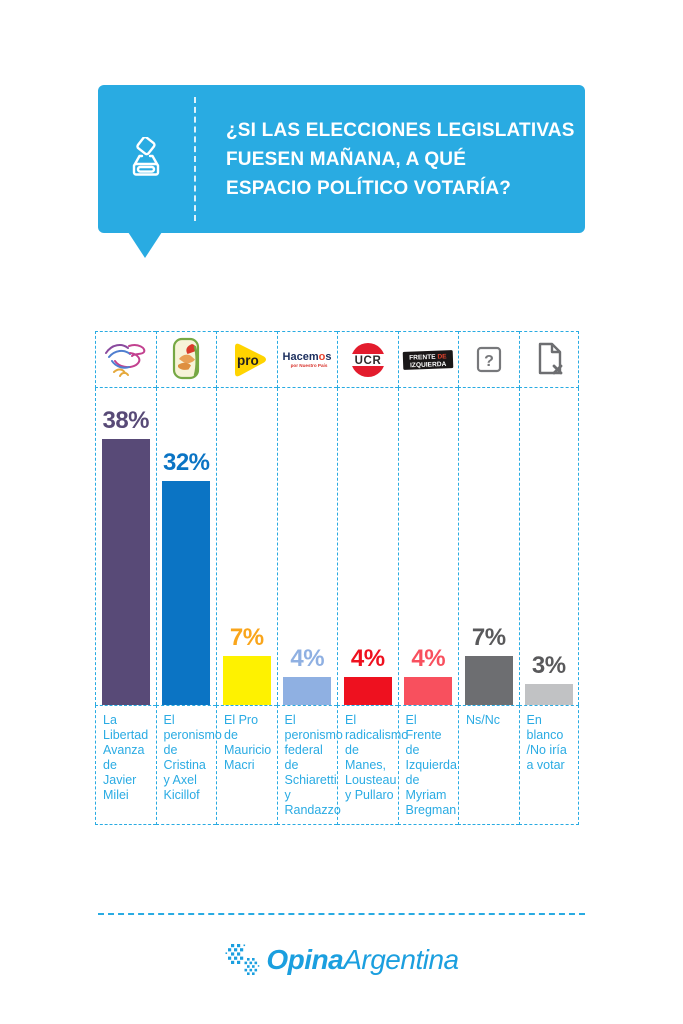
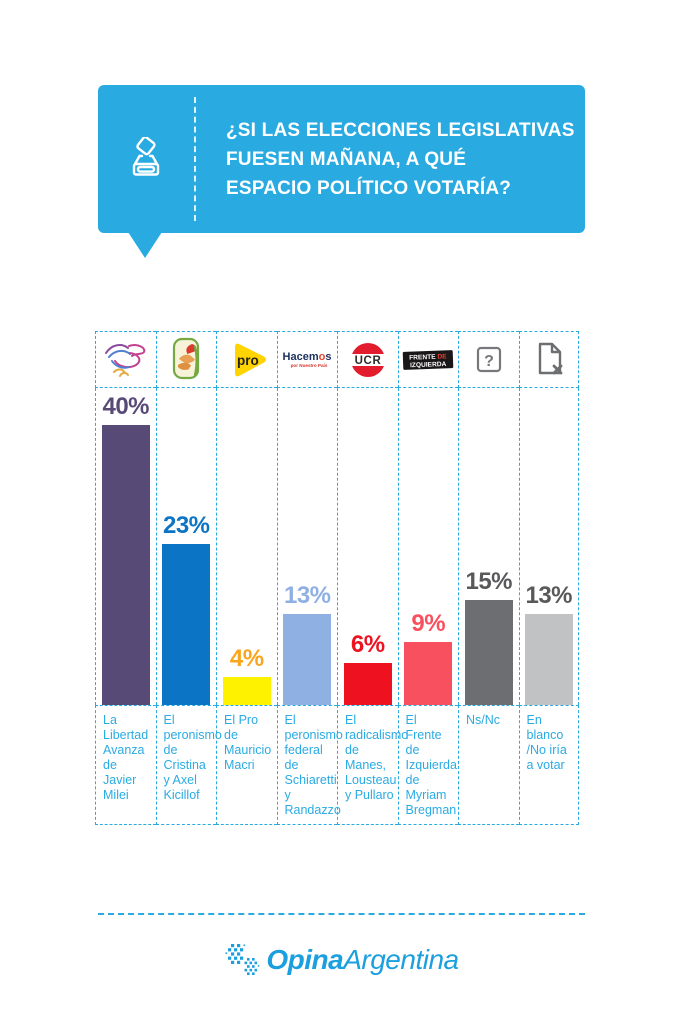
La Libertad Avanza de Javier Milei: 38% -> 40%
El peronismo de Cristina y Axel Kicillof: 32% -> 23%
El Pro de Mauricio Macri: 7% -> 4%
El peronismo federal de Schiaretti y Randazzo: 4% -> 13%
El radicalismo de Manes, Lousteau y Pullaro: 4% -> 6%
El Frente de Izquierda de Myriam Bregman: 4% -> 9%
Ns/Nc: 7% -> 15%
En blanco /No iría a votar: 3% -> 13%
